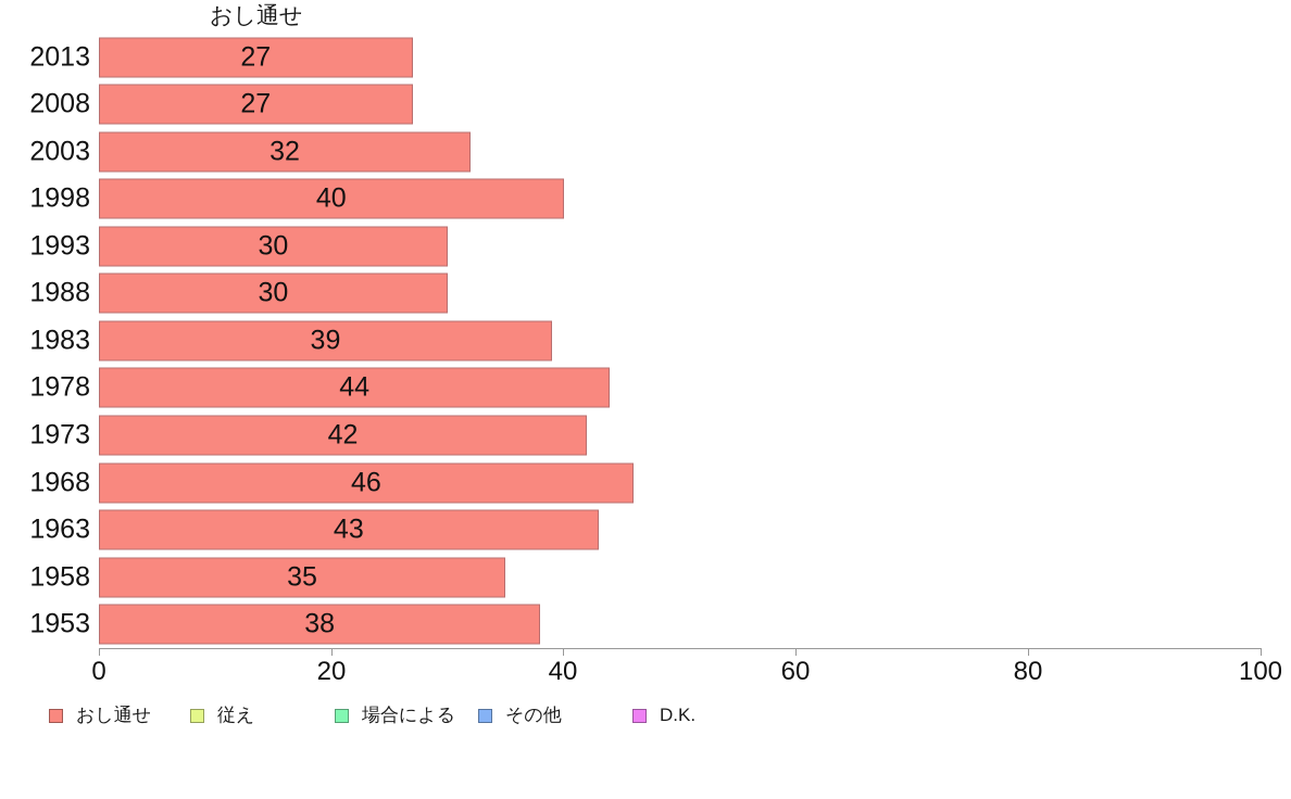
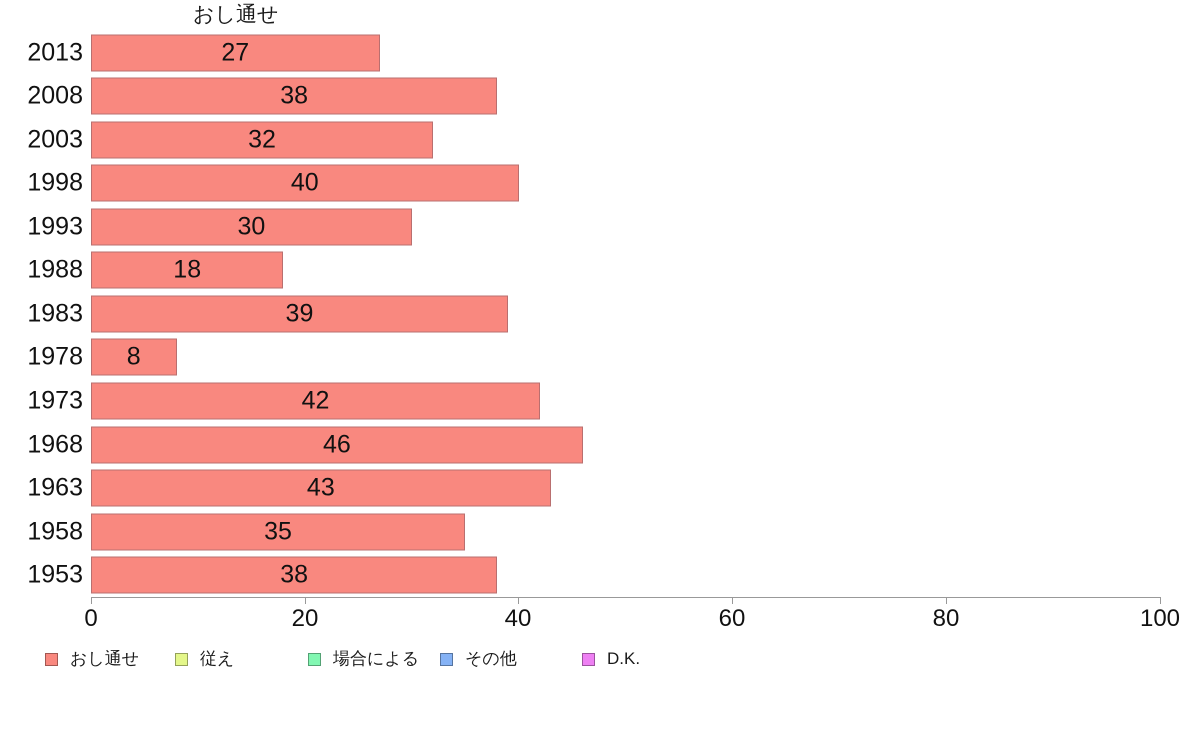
2008: 27 -> 38
1988: 30 -> 18
1978: 44 -> 8
